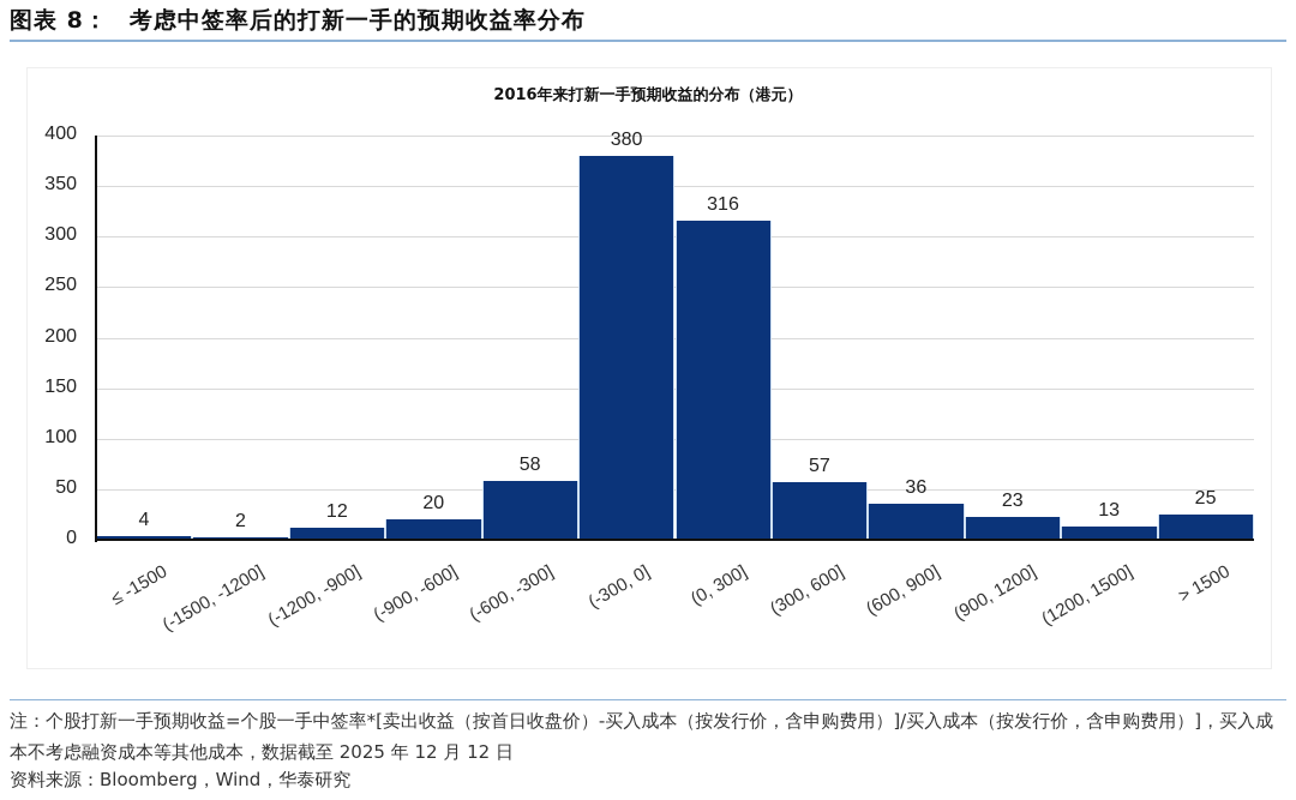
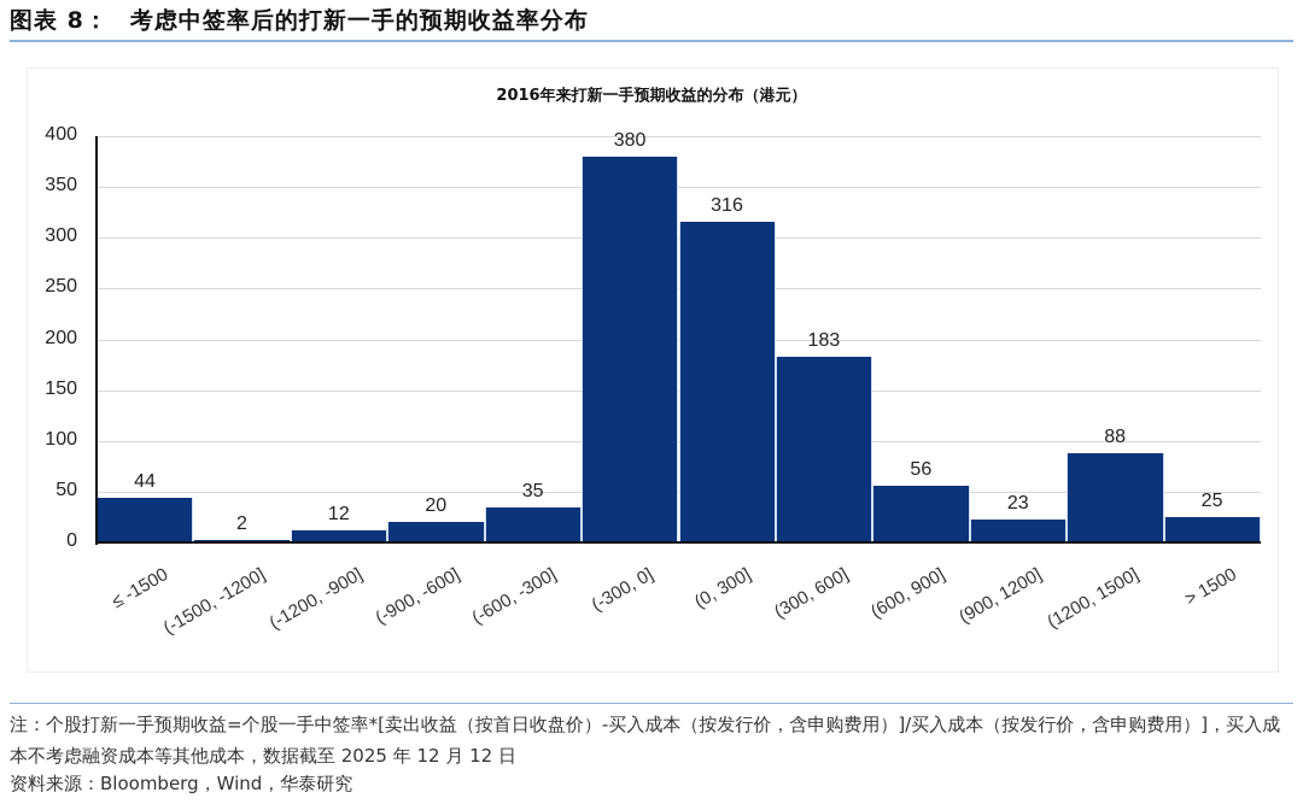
≤ -1500: 4 -> 44
(-600, -300]: 58 -> 35
(300, 600]: 57 -> 183
(600, 900]: 36 -> 56
(1200, 1500]: 13 -> 88
